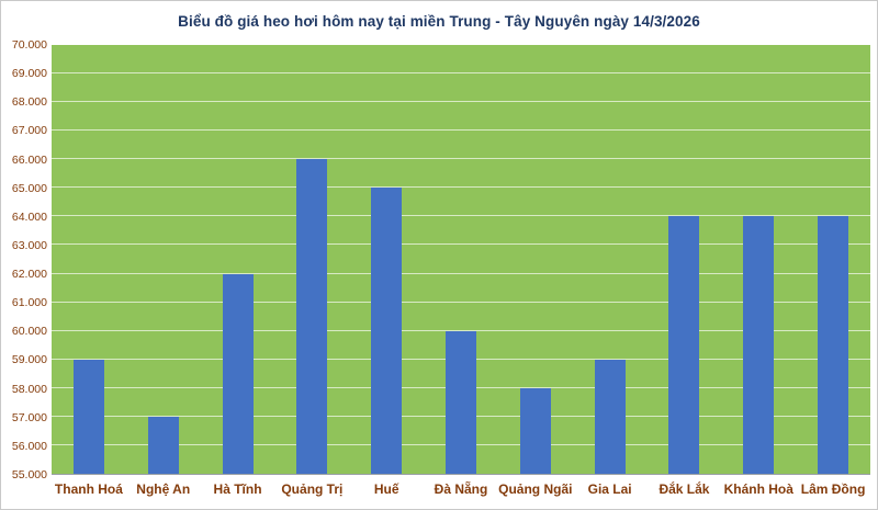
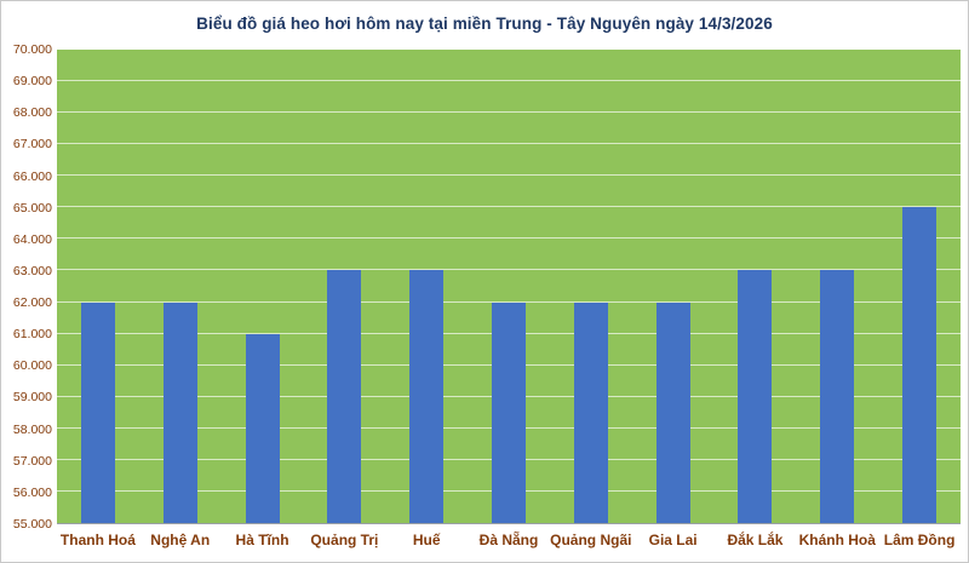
Thanh Hoá: 59000 -> 62000
Nghệ An: 57000 -> 62000
Hà Tĩnh: 62000 -> 61000
Quảng Trị: 66000 -> 63000
Huế: 65000 -> 63000
Đà Nẵng: 60000 -> 62000
Quảng Ngãi: 58000 -> 62000
Gia Lai: 59000 -> 62000
Đắk Lắk: 64000 -> 63000
Khánh Hoà: 64000 -> 63000
Lâm Đồng: 64000 -> 65000
